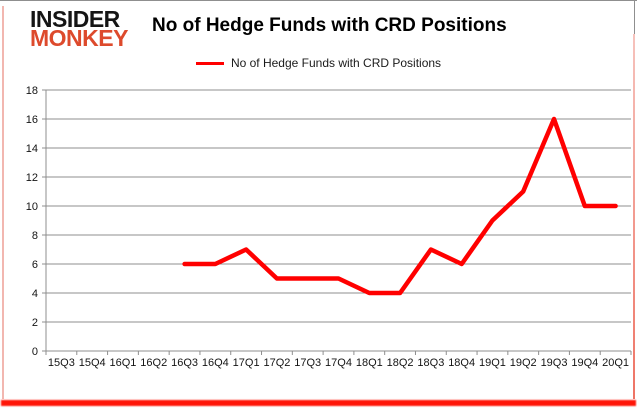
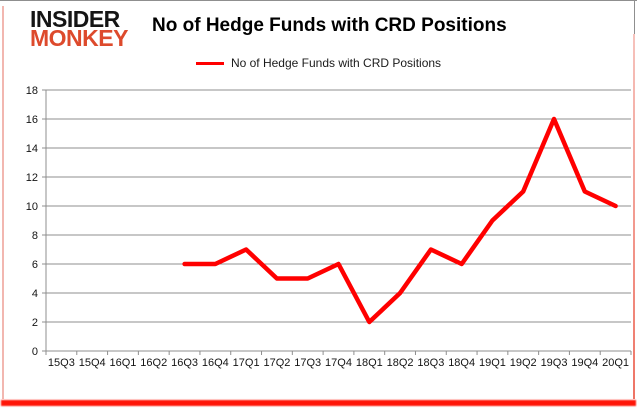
17Q4: 5 -> 6
18Q1: 4 -> 2
19Q4: 10 -> 11
